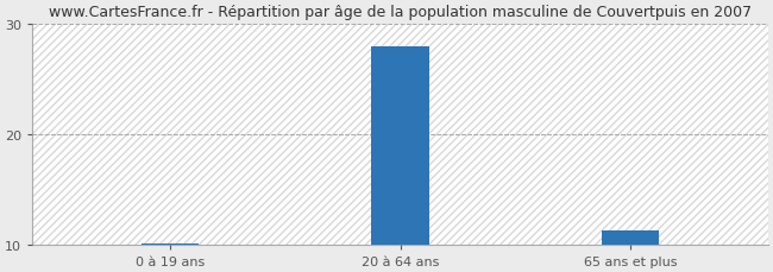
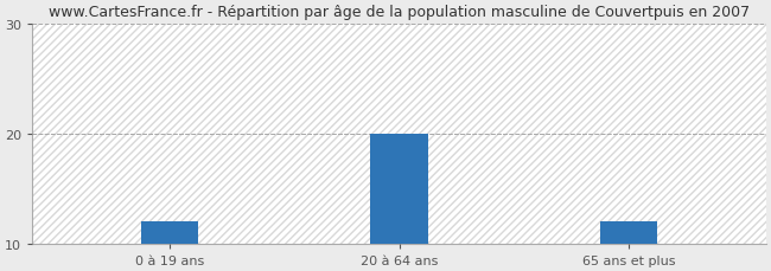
0 à 19 ans: 10.1 -> 12.0
20 à 64 ans: 28.0 -> 20.0
65 ans et plus: 11.3 -> 12.0
